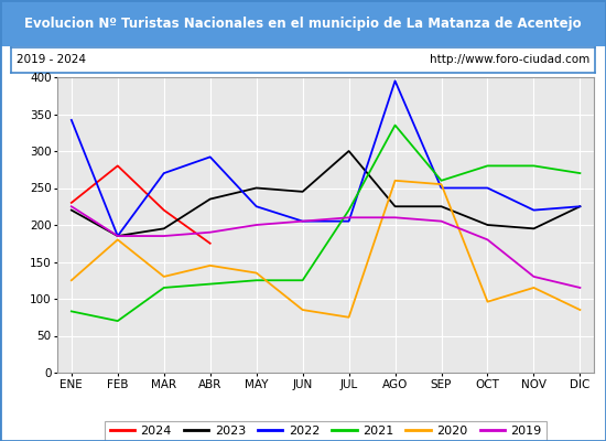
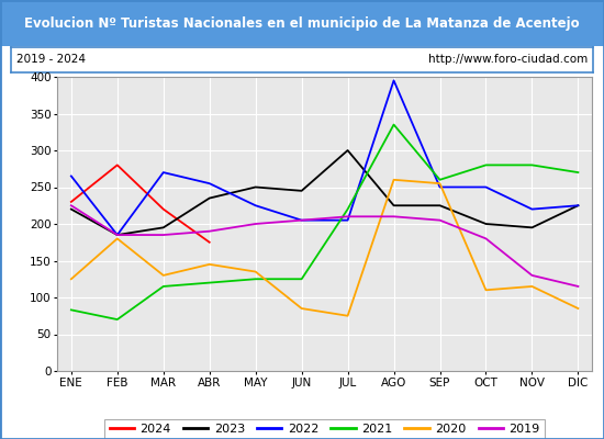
2022/ENE: 342 -> 265
2022/ABR: 292 -> 255
2020/OCT: 96 -> 110
